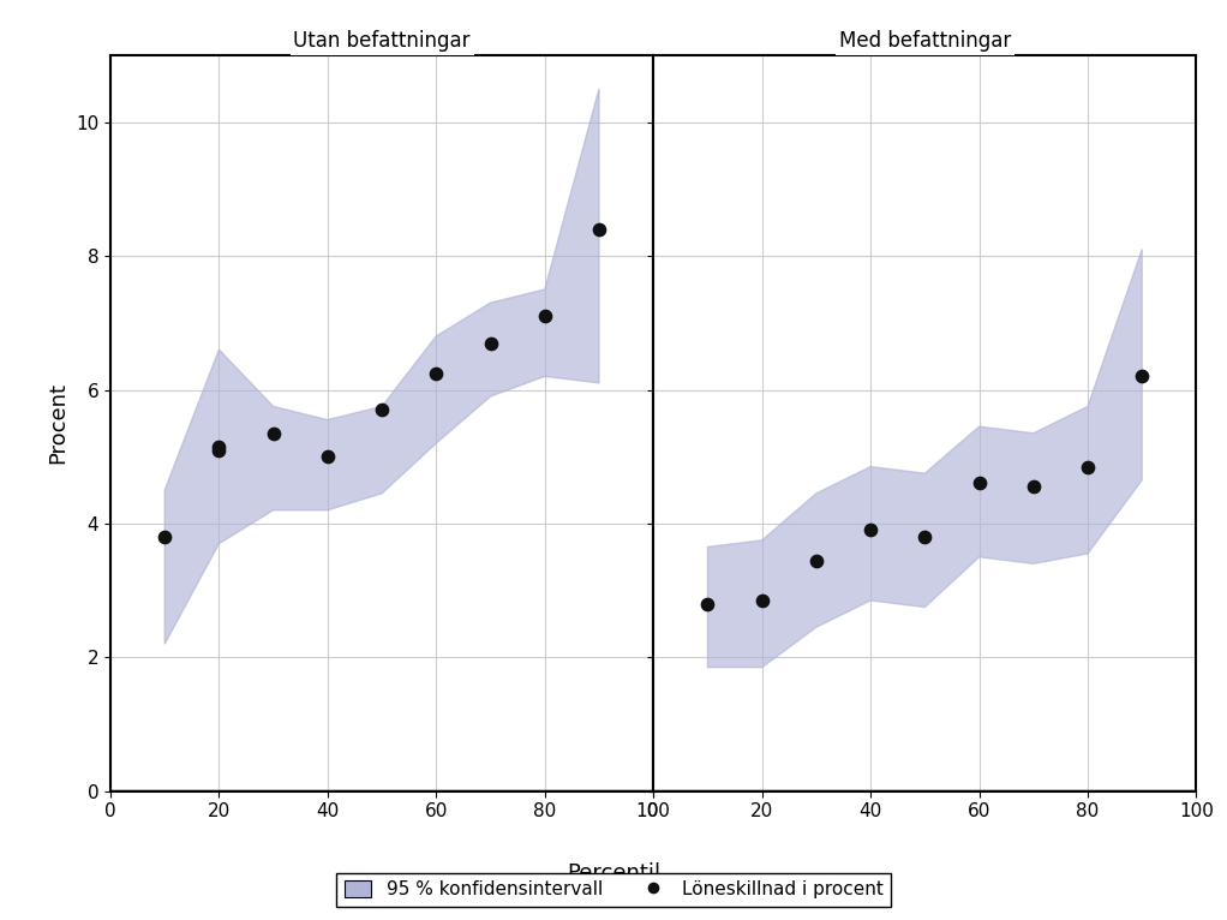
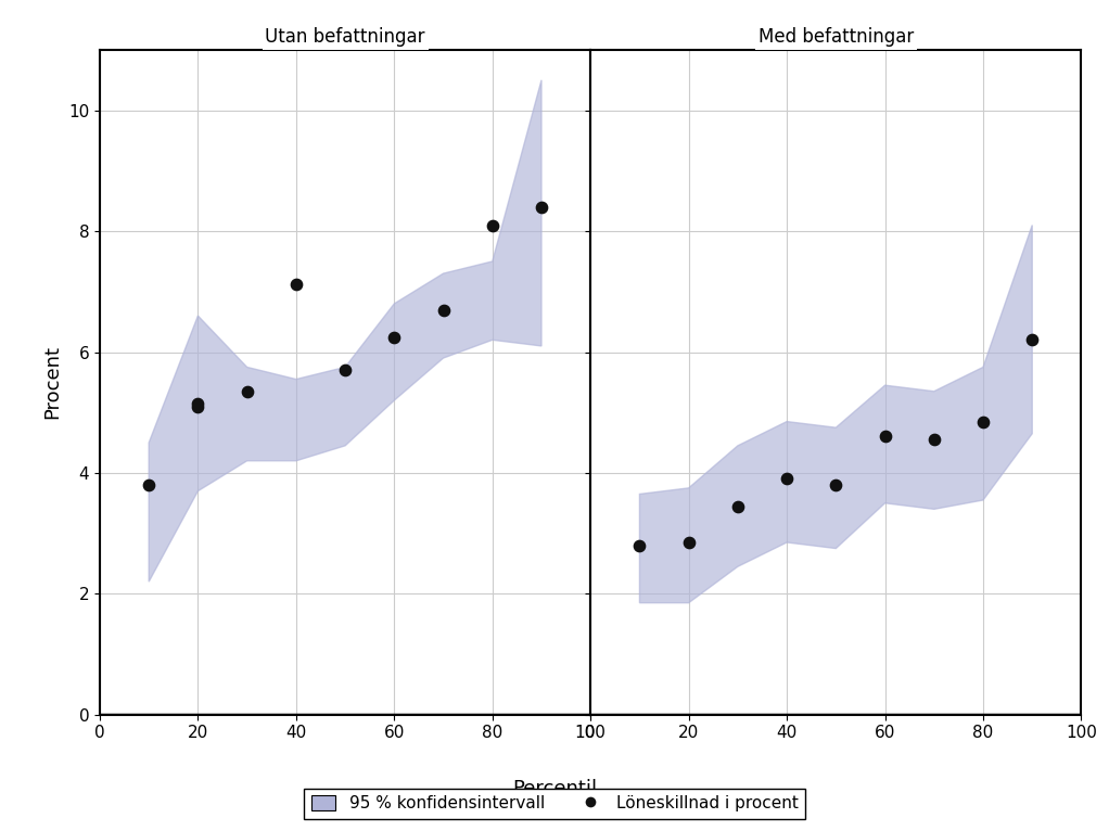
Utan befattningar/40: 5.00 -> 7.12
Utan befattningar/80: 7.10 -> 8.10
